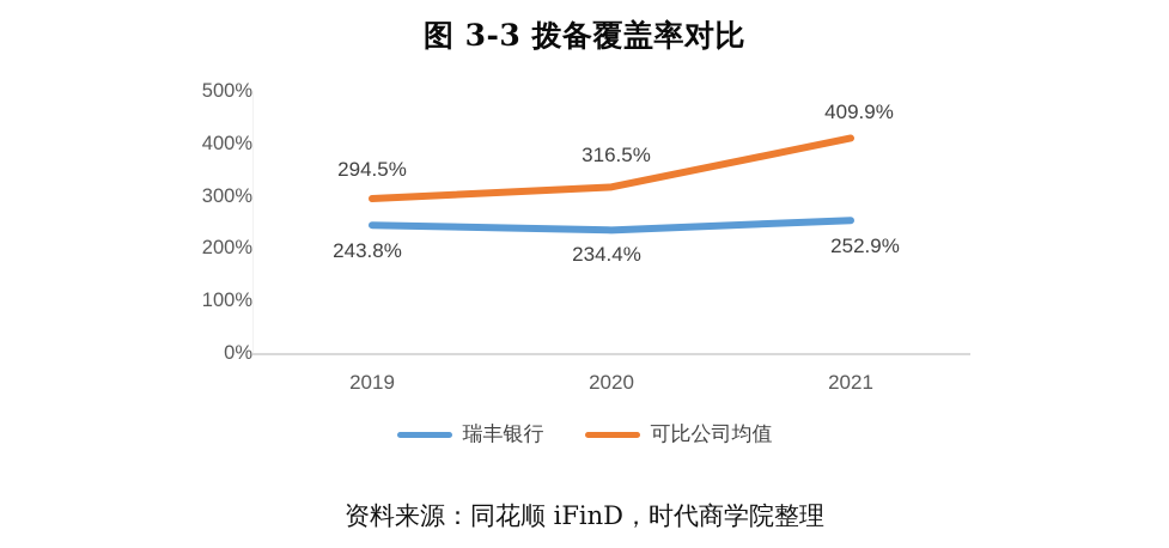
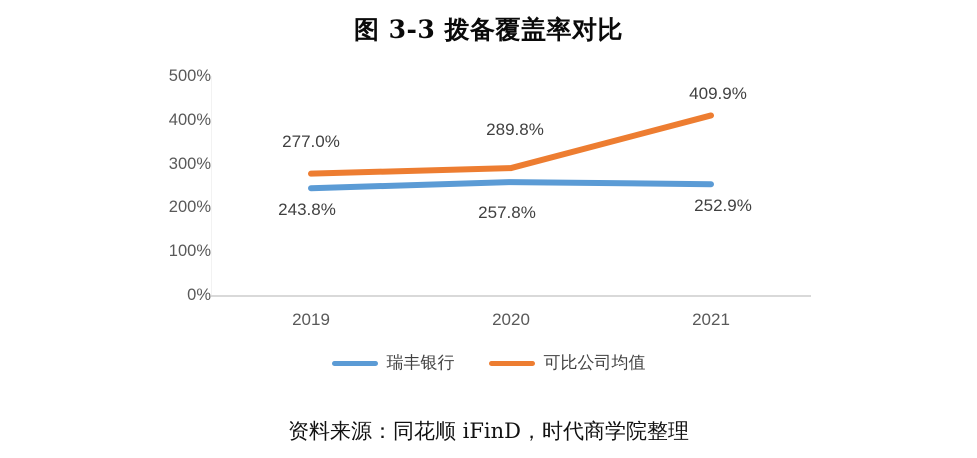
可比公司均值/2019: 294.5% -> 277.0%
瑞丰银行/2020: 234.4% -> 257.8%
可比公司均值/2020: 316.5% -> 289.8%
